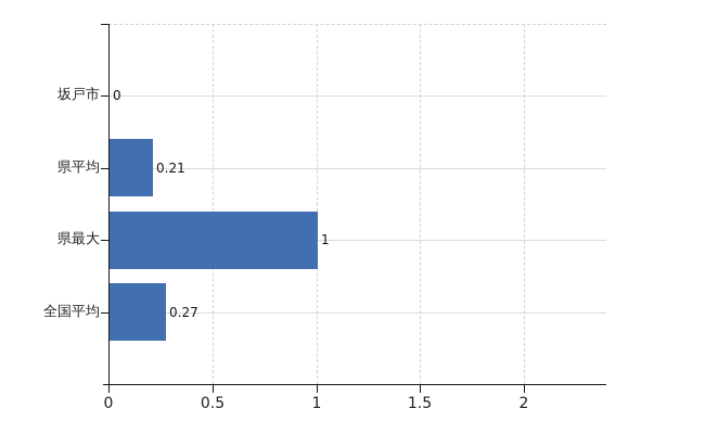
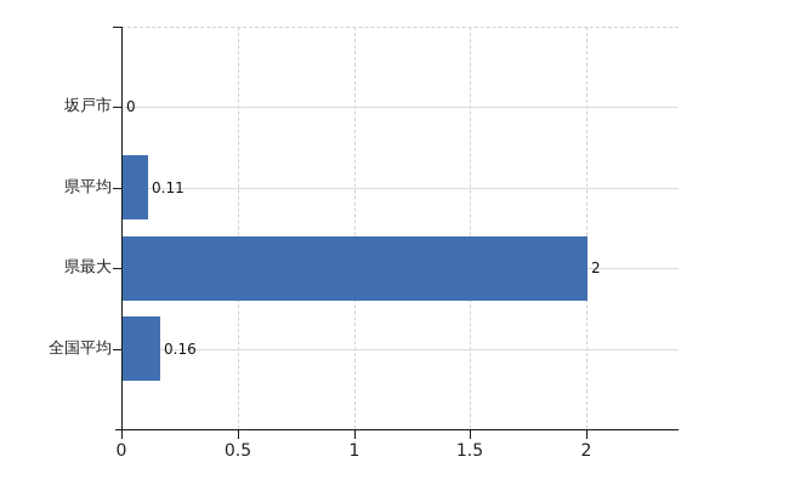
県平均: 0.21 -> 0.11
県最大: 1 -> 2
全国平均: 0.27 -> 0.16
